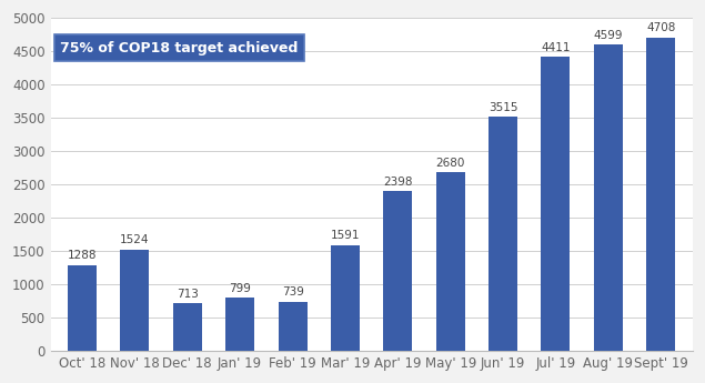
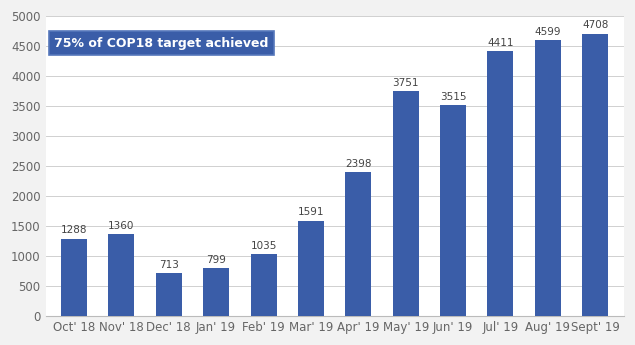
Nov' 18: 1524 -> 1360
Feb' 19: 739 -> 1035
May' 19: 2680 -> 3751
